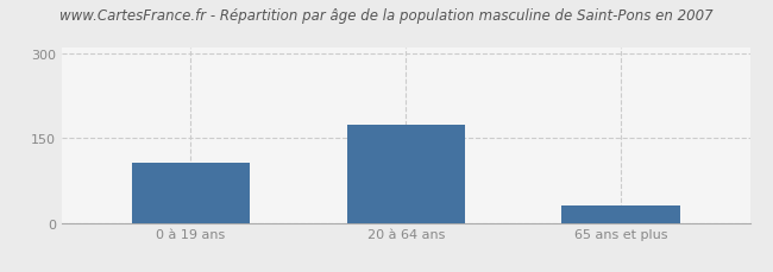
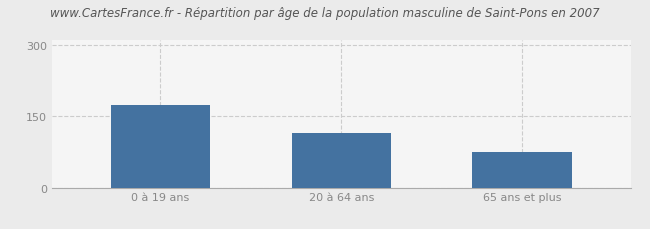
0 à 19 ans: 107 -> 175
20 à 64 ans: 175 -> 115
65 ans et plus: 30 -> 75
